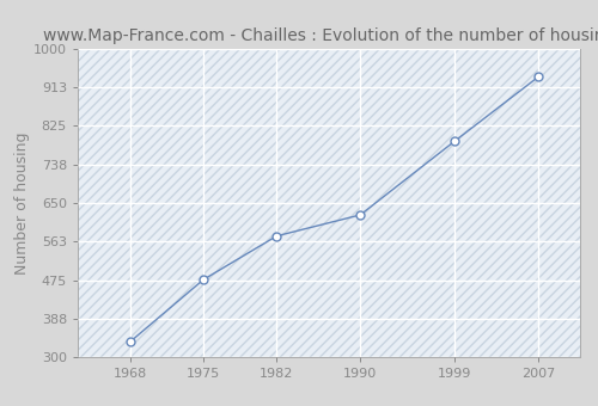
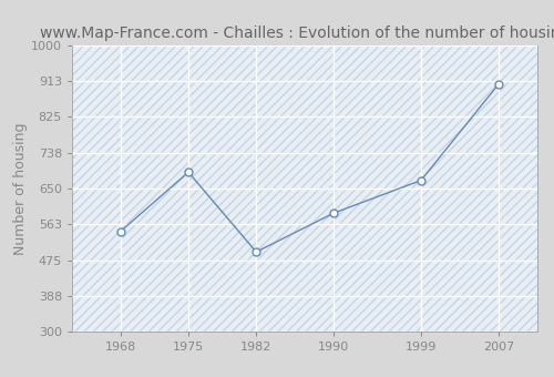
1968: 335 -> 545
1975: 476 -> 690
1982: 575 -> 495
1990: 623 -> 590
1999: 790 -> 670
2007: 936 -> 905
